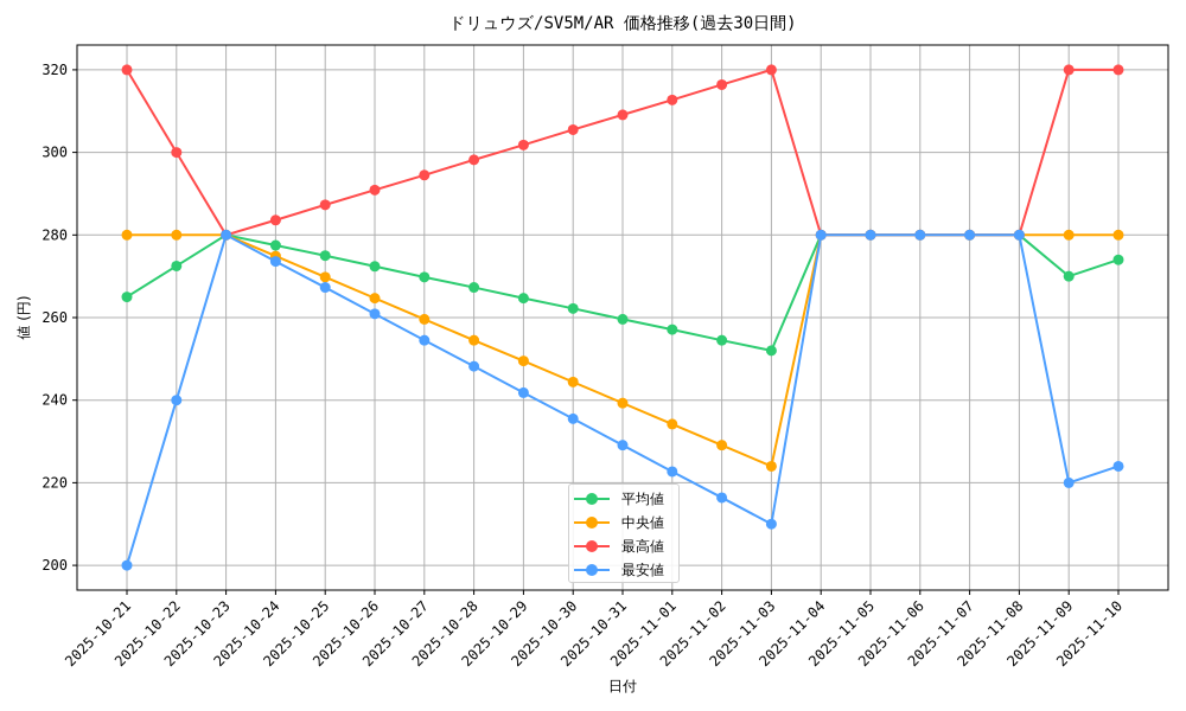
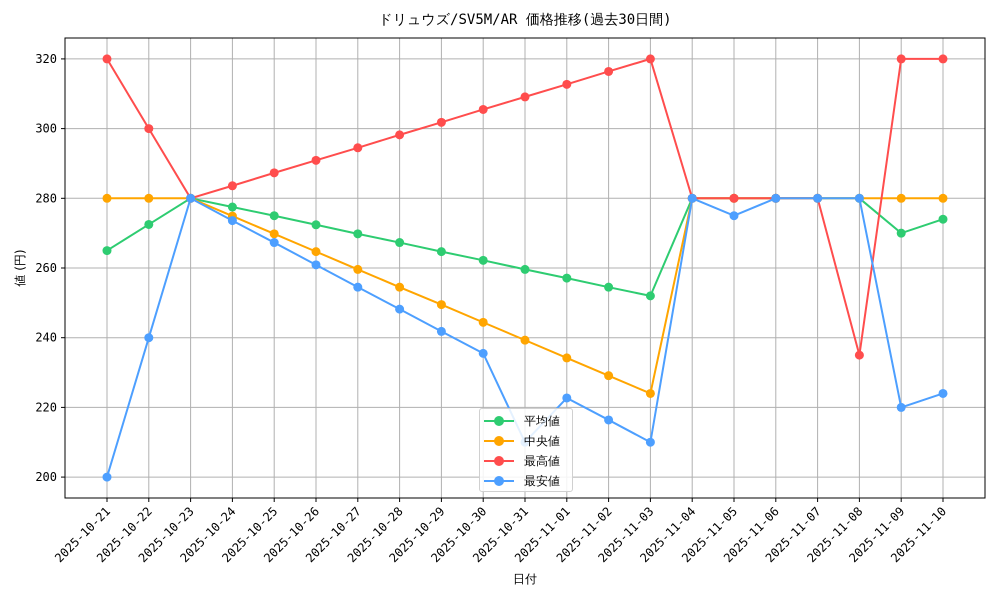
最安値/2025-10-31: 229 -> 210
最安値/2025-11-05: 280 -> 275
最高値/2025-11-08: 280 -> 235
